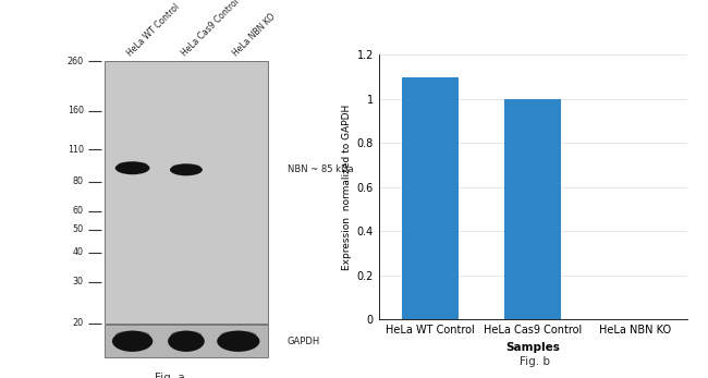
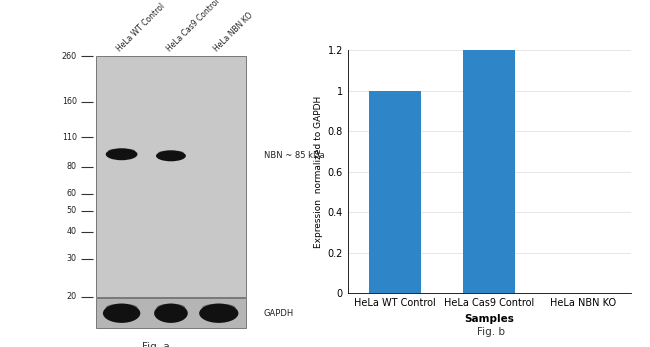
HeLa WT Control: 1.1 -> 1.0
HeLa Cas9 Control: 1.0 -> 1.2
